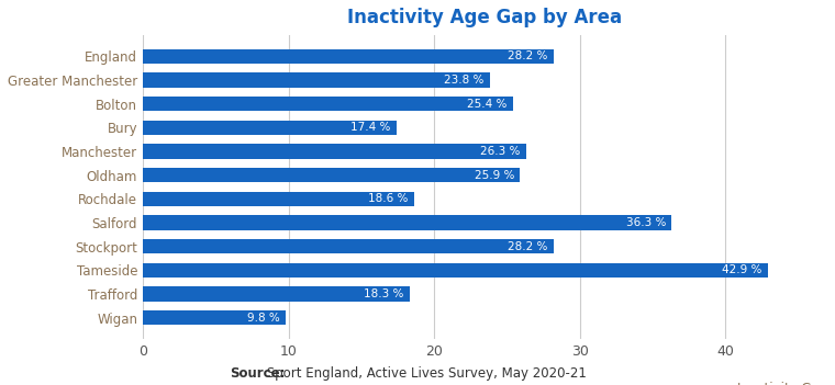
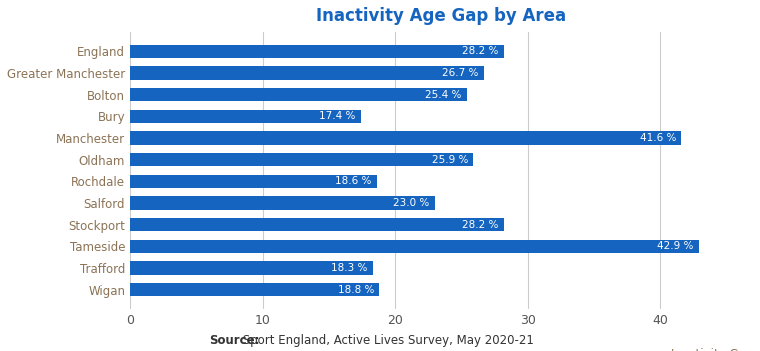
Greater Manchester: 23.8 -> 26.7
Manchester: 26.3 -> 41.6
Salford: 36.3 -> 23.0
Wigan: 9.8 -> 18.8
